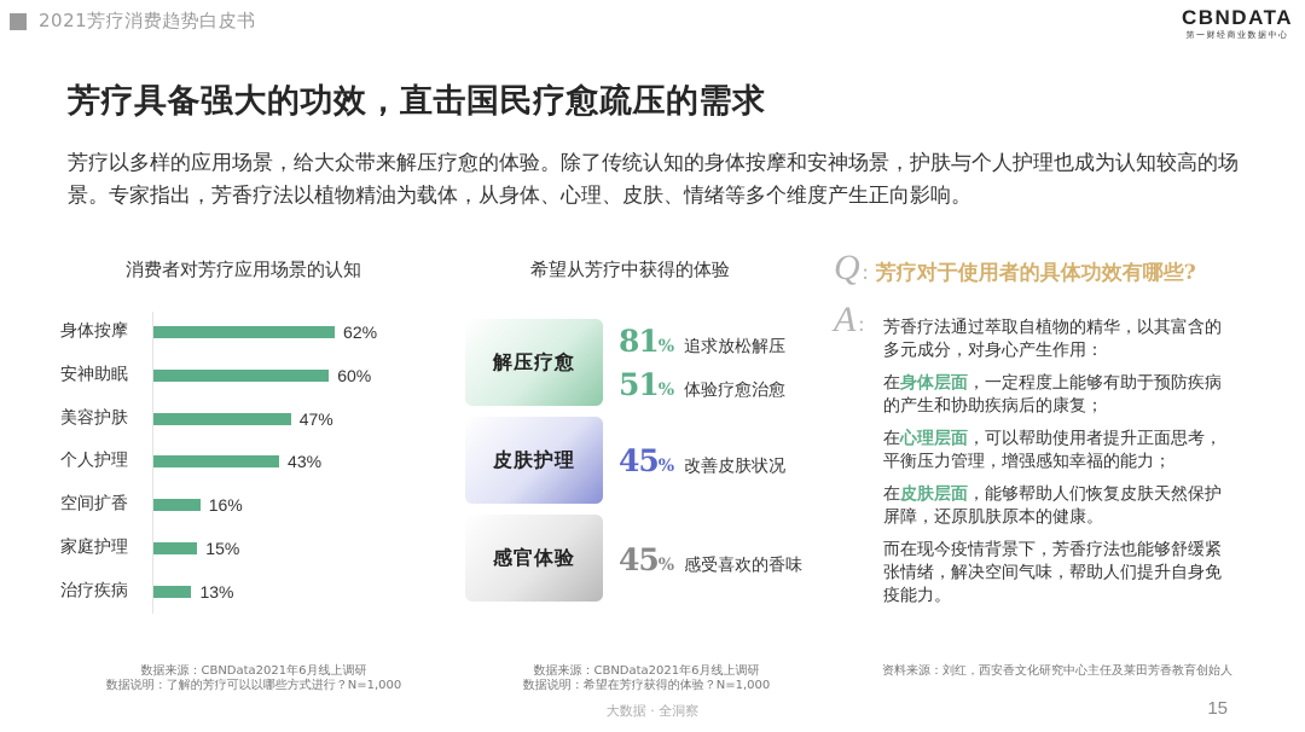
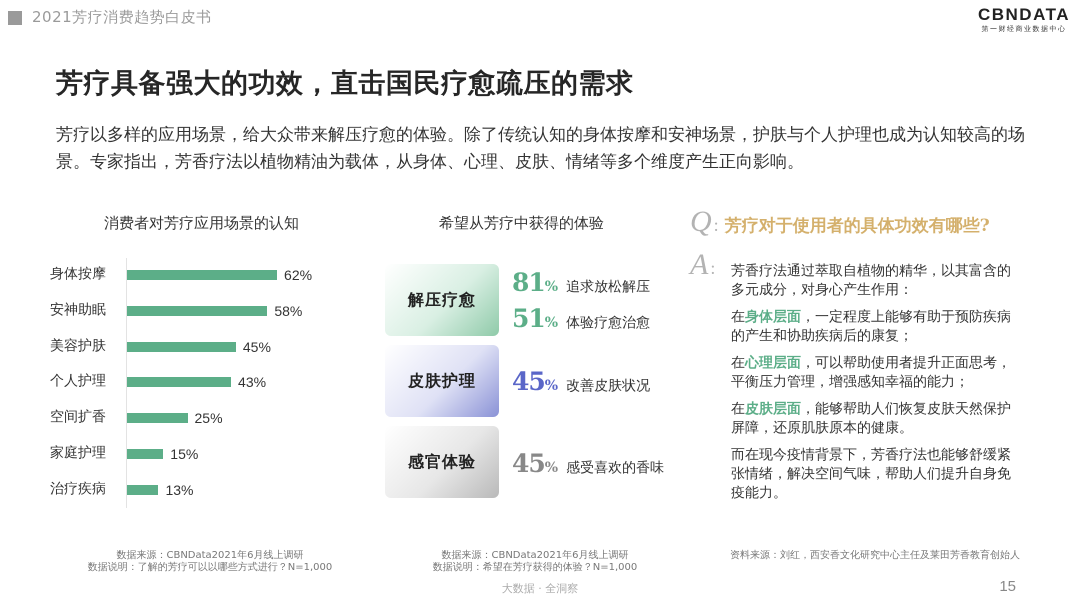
安神助眠: 60% -> 58%
美容护肤: 47% -> 45%
空间扩香: 16% -> 25%
